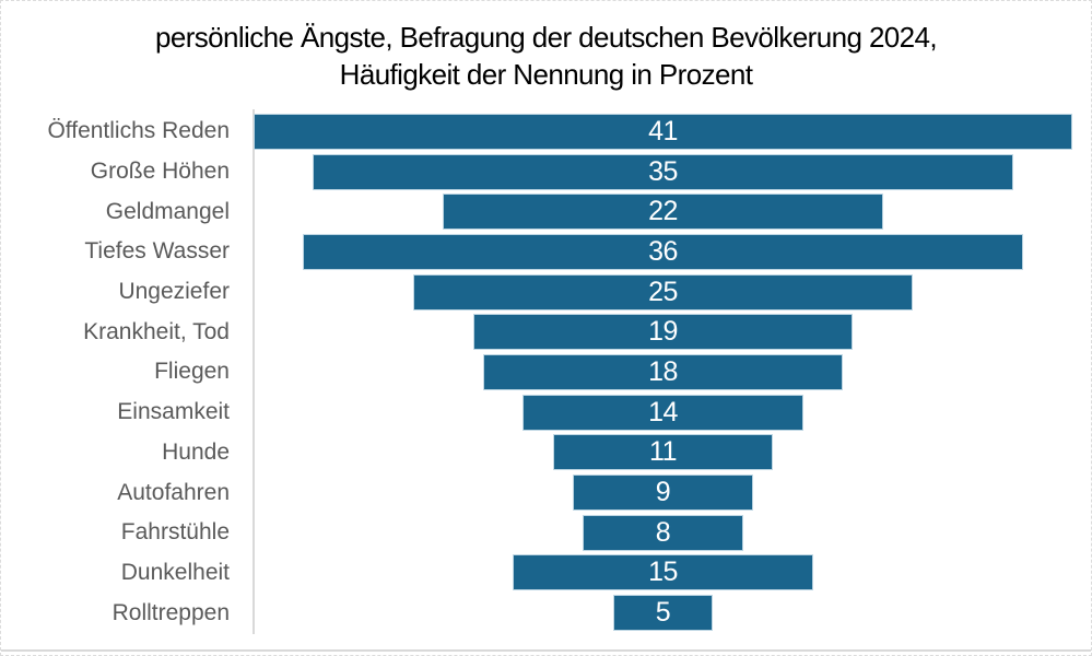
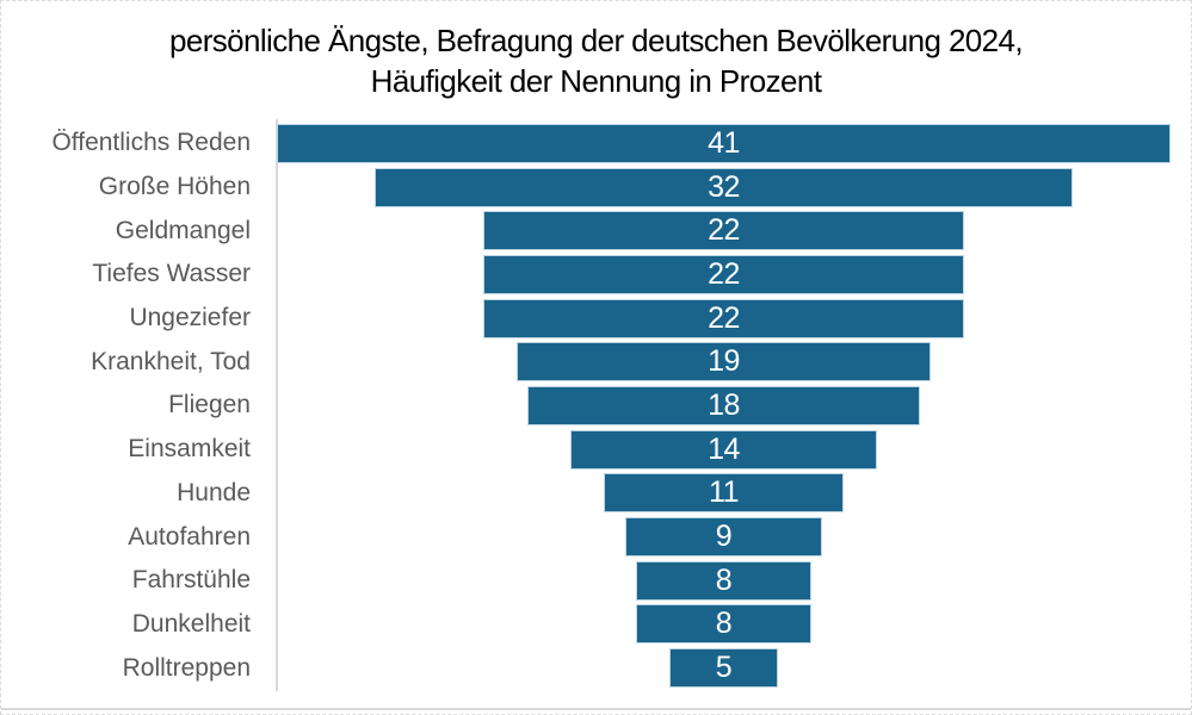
Große Höhen: 35 -> 32
Tiefes Wasser: 36 -> 22
Ungeziefer: 25 -> 22
Dunkelheit: 15 -> 8
